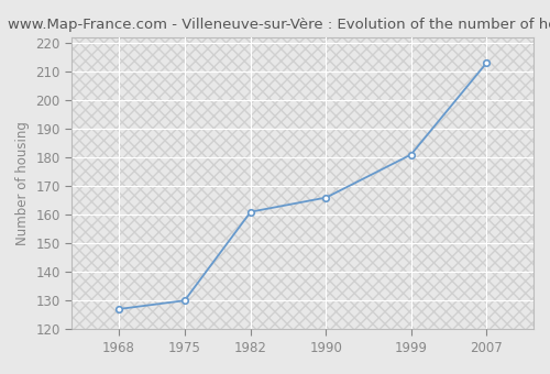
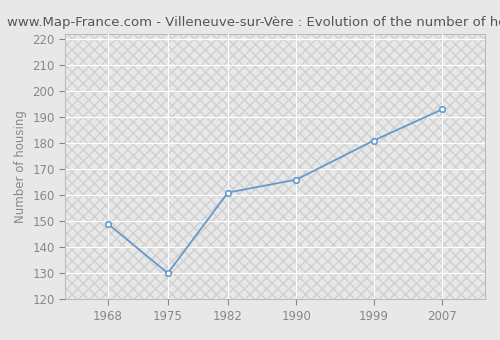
1968: 127 -> 149
2007: 213 -> 193
